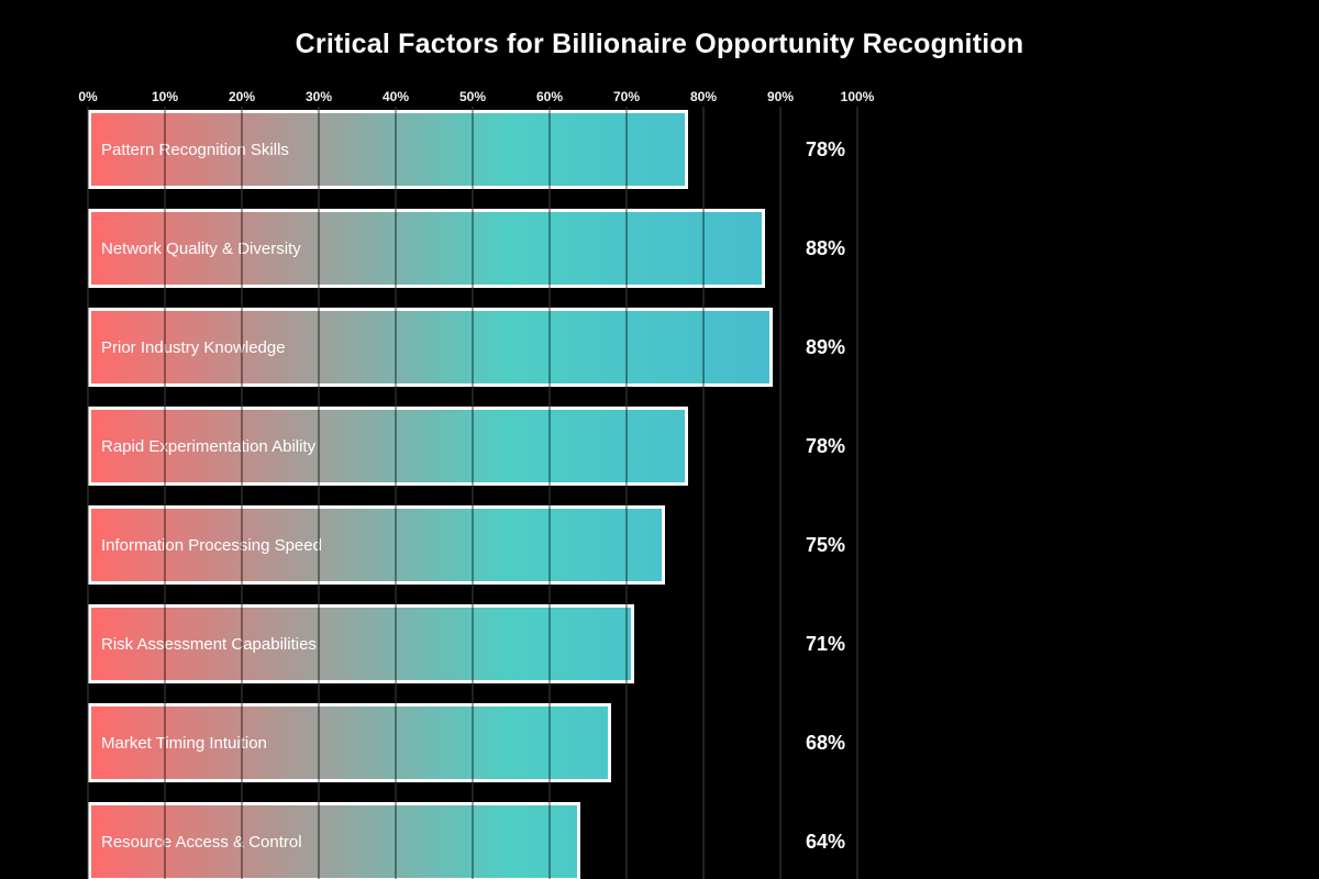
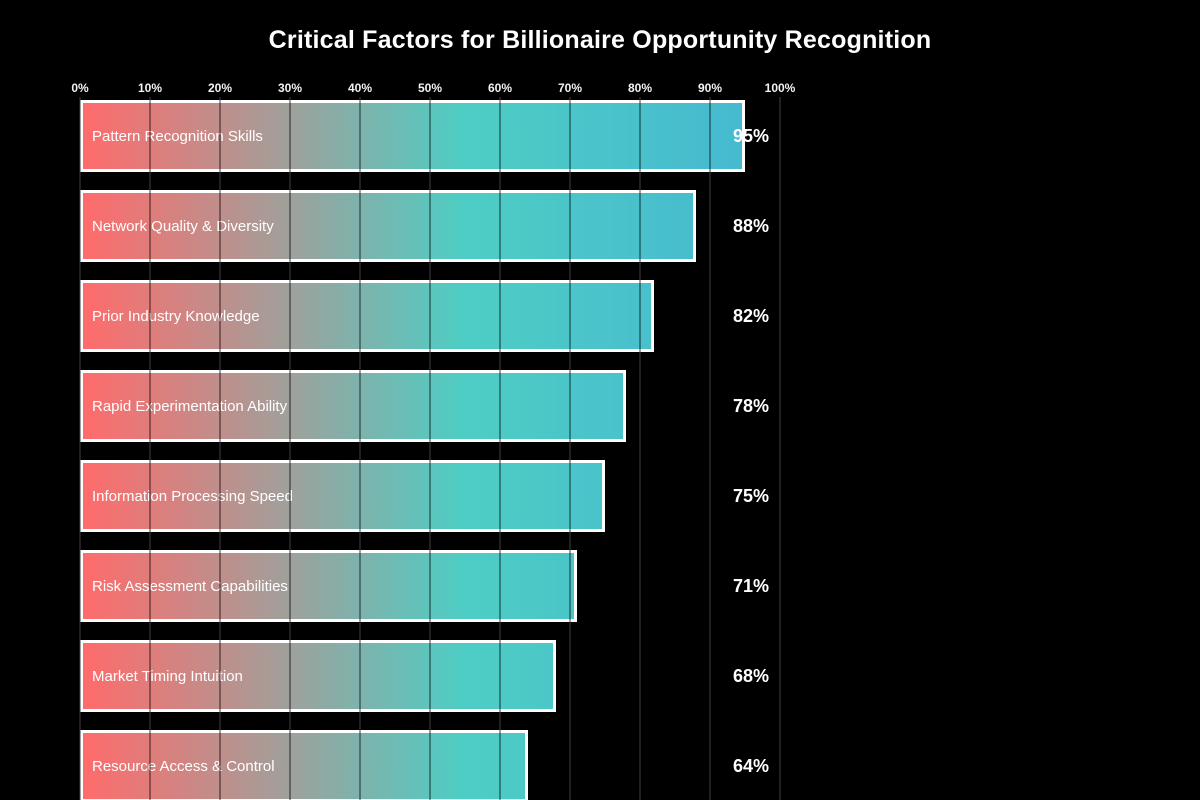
Pattern Recognition Skills: 78% -> 95%
Prior Industry Knowledge: 89% -> 82%
